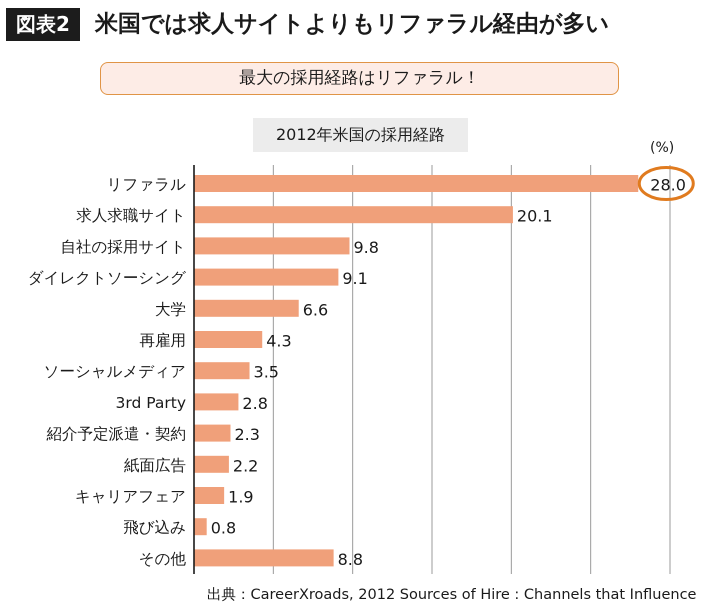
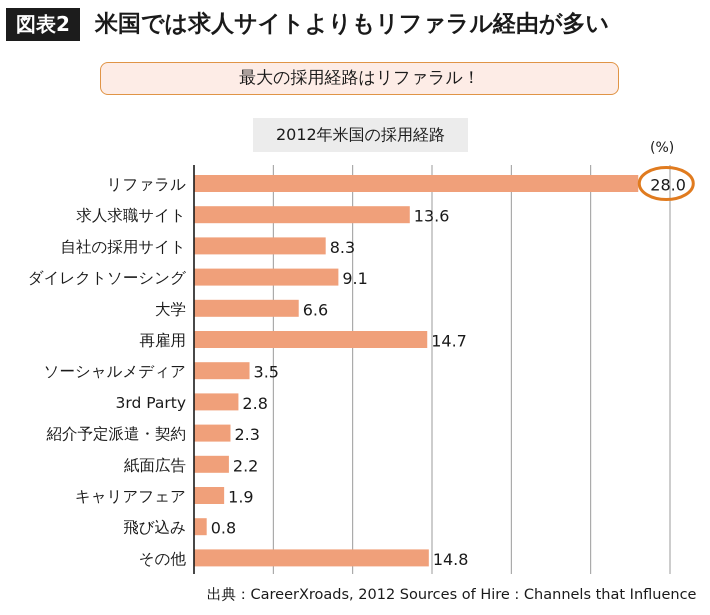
求人求職サイト: 20.1 -> 13.6
自社の採用サイト: 9.8 -> 8.3
再雇用: 4.3 -> 14.7
その他: 8.8 -> 14.8
